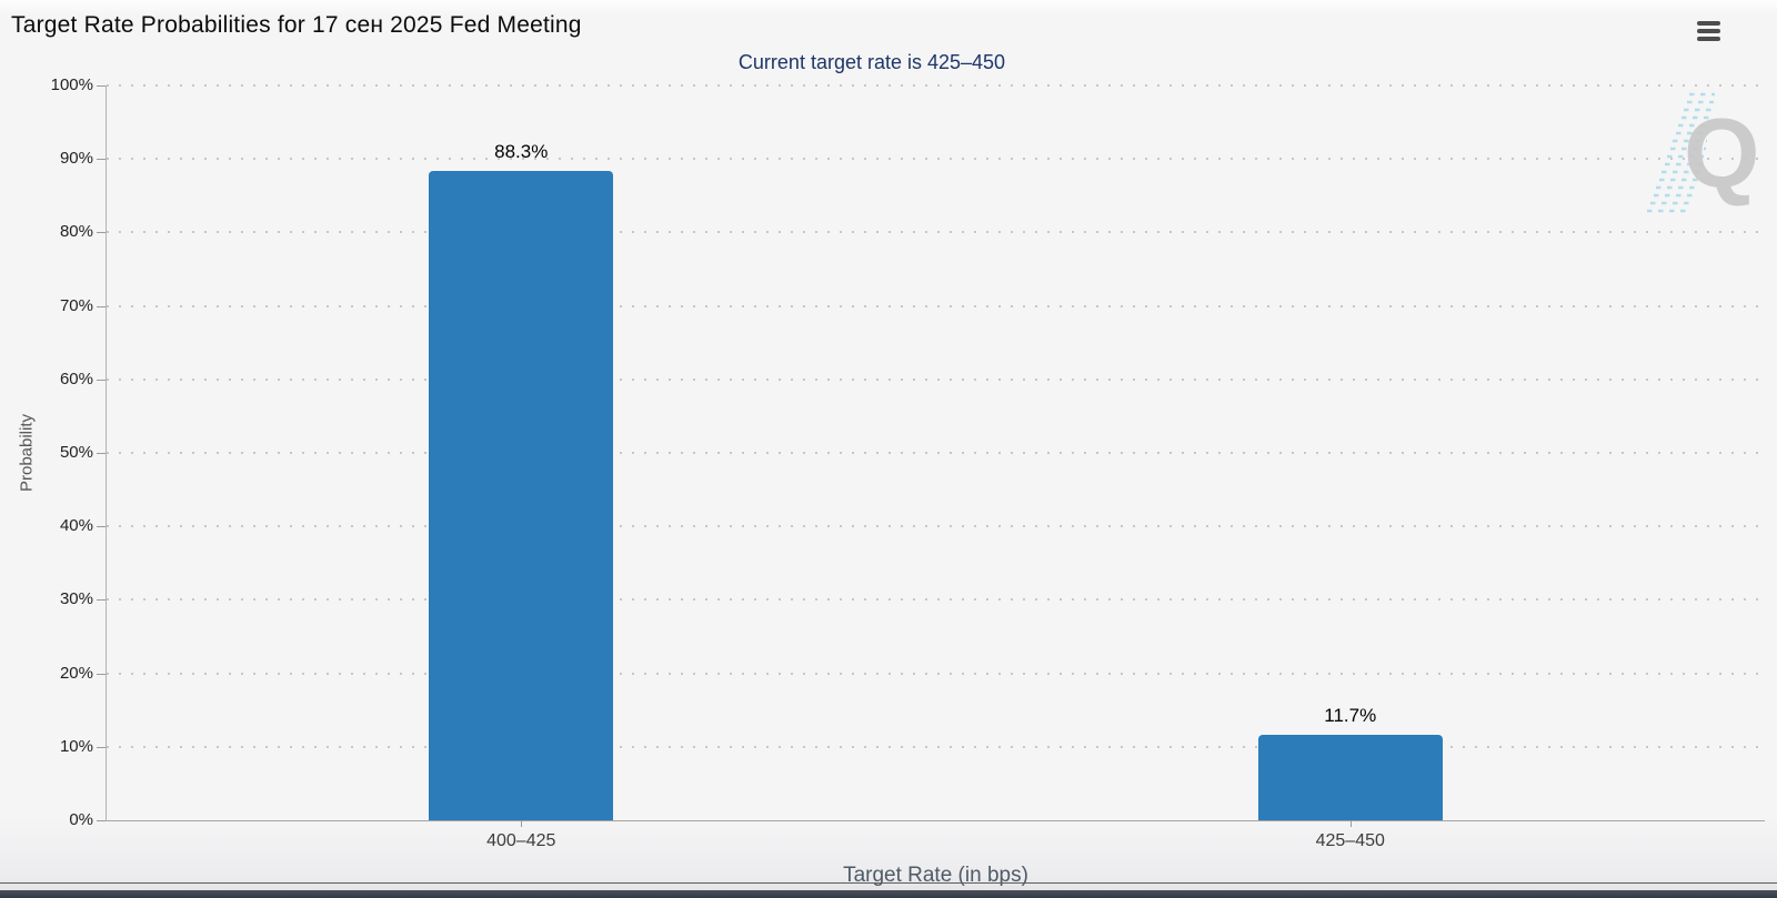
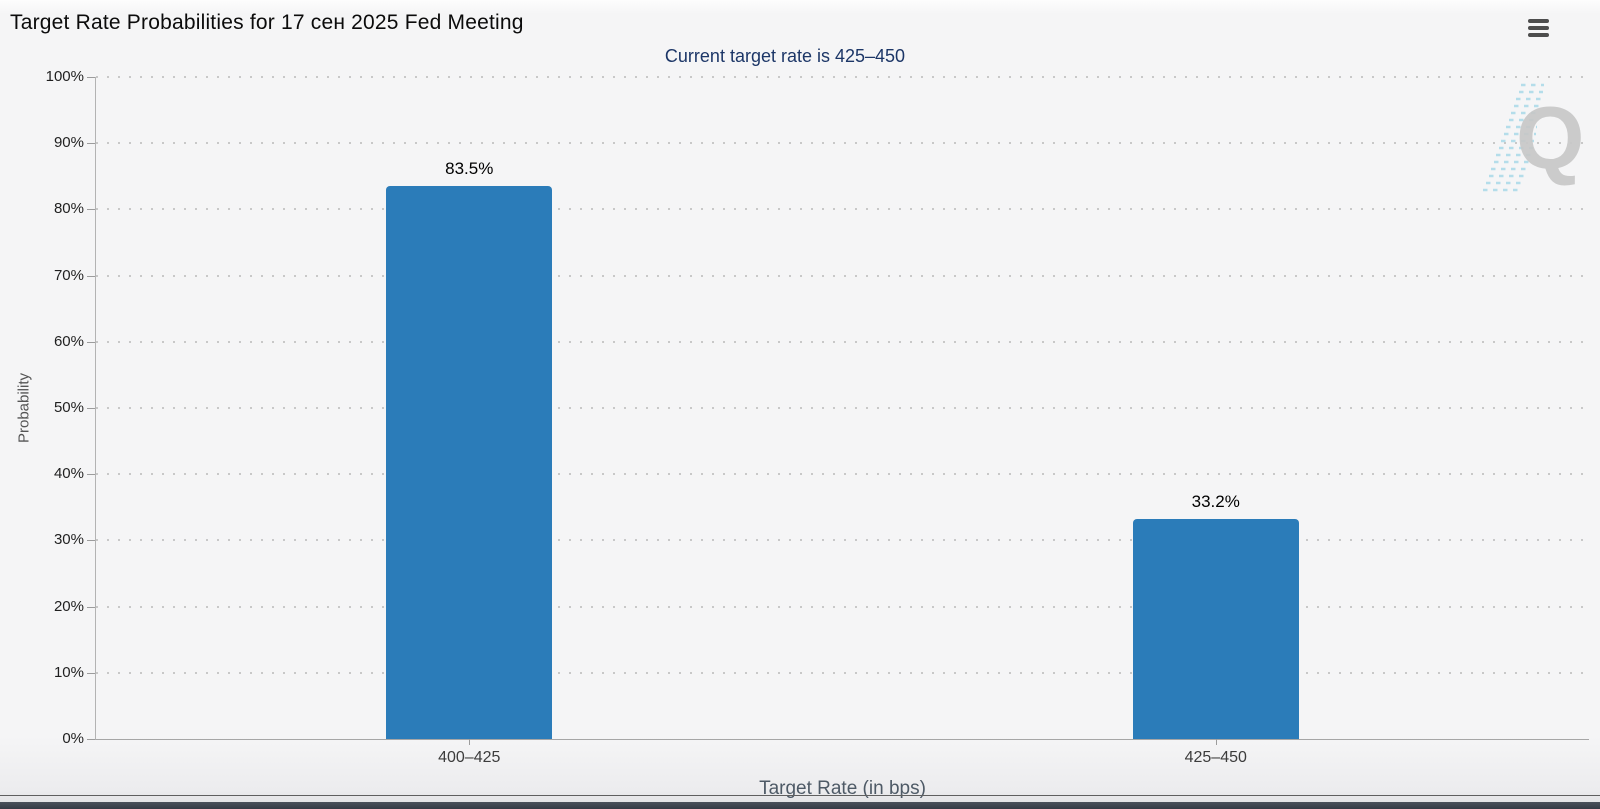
400–425: 88.3% -> 83.5%
425–450: 11.7% -> 33.2%
